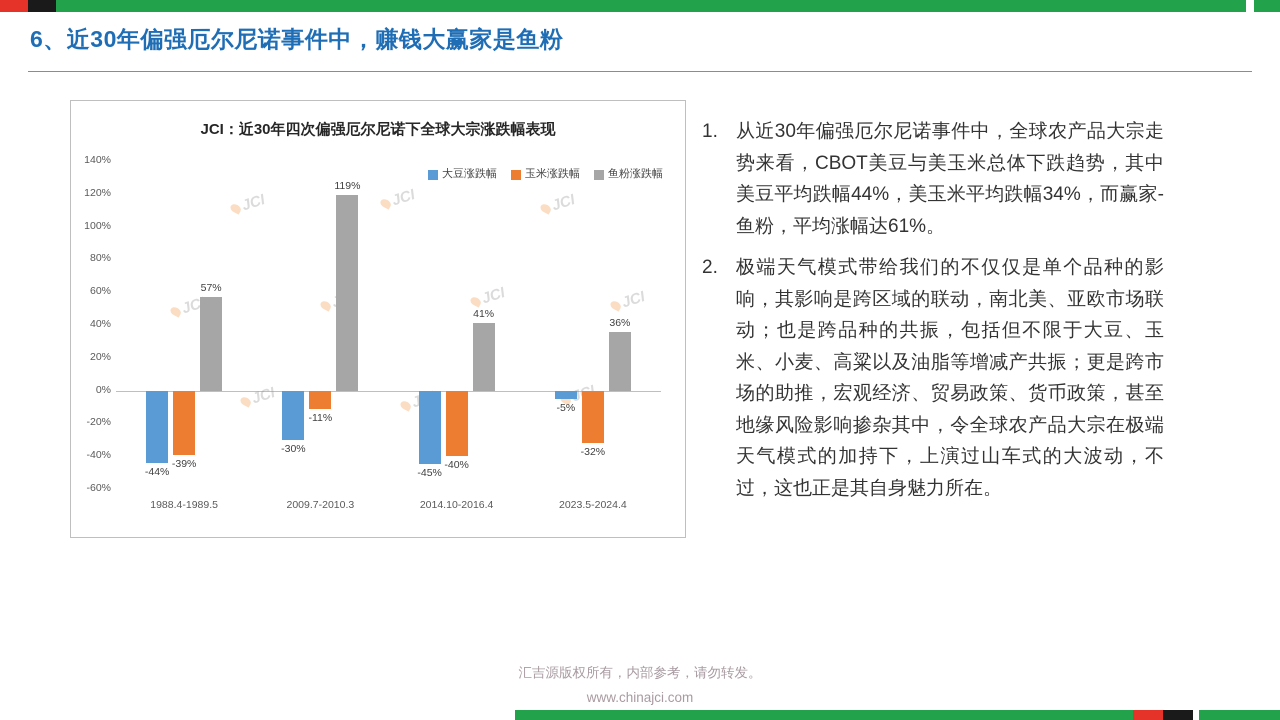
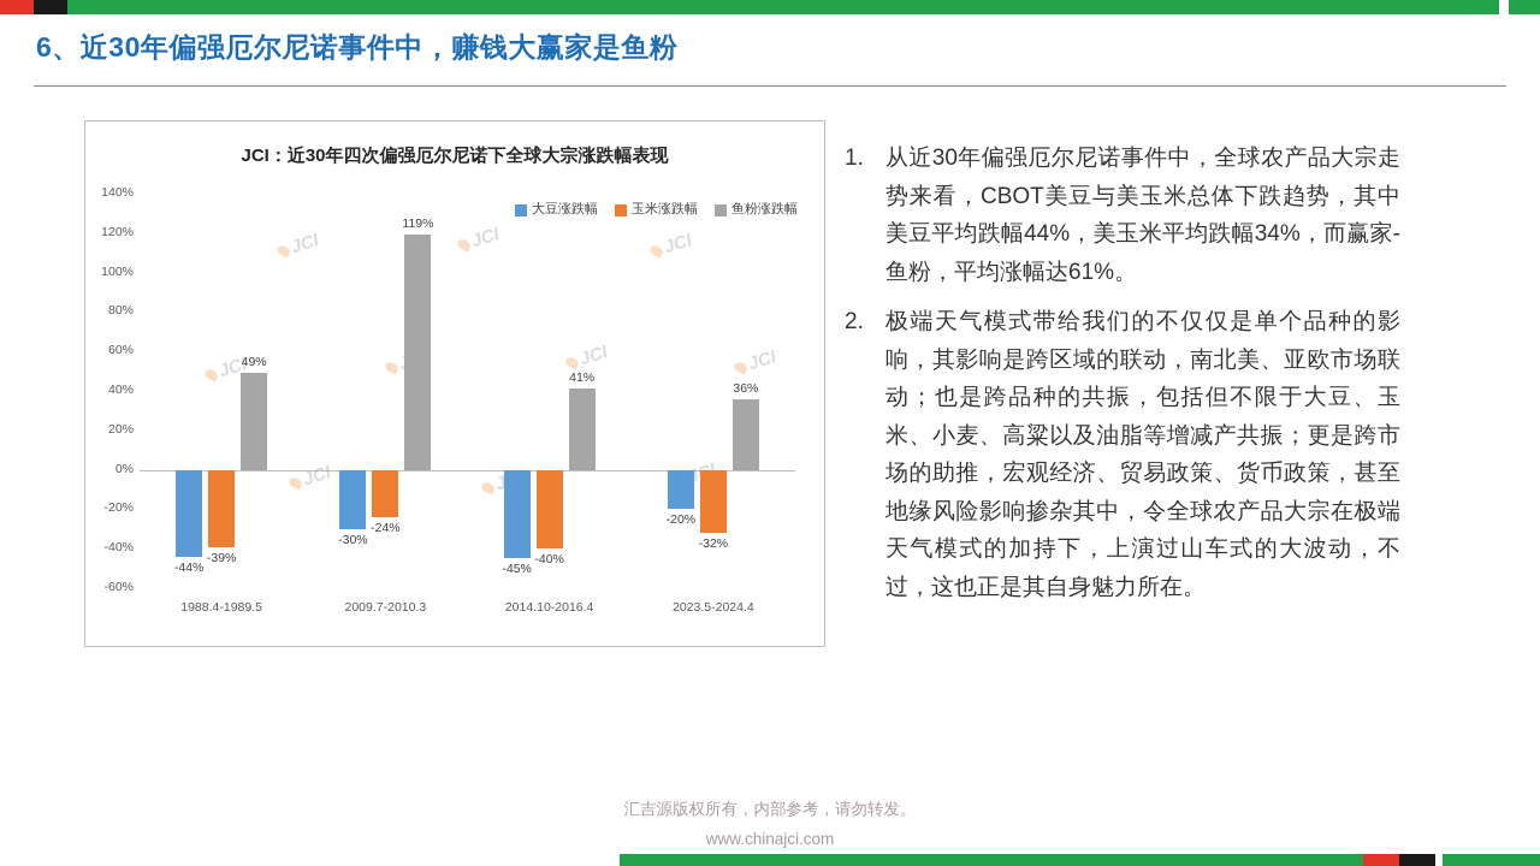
鱼粉涨跌幅/1988.4-1989.5: 57% -> 49%
玉米涨跌幅/2009.7-2010.3: -11% -> -24%
大豆涨跌幅/2023.5-2024.4: -5% -> -20%
